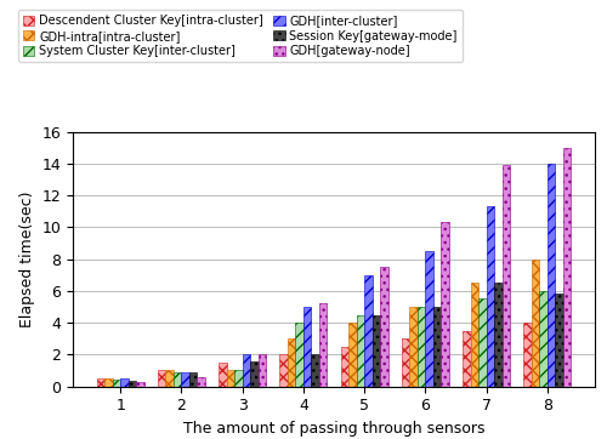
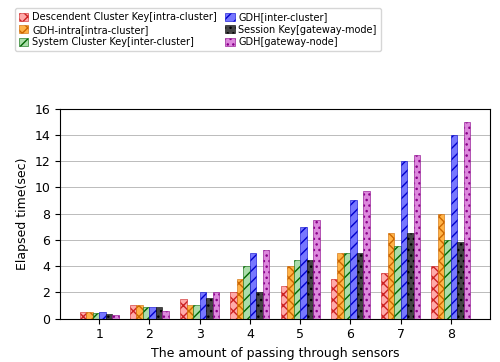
GDH[inter-cluster]/6: 8.5 -> 9.0
GDH[gateway-node]/6: 10.3 -> 9.7
GDH[inter-cluster]/7: 11.3 -> 12.0
GDH[gateway-node]/7: 13.9 -> 12.5
